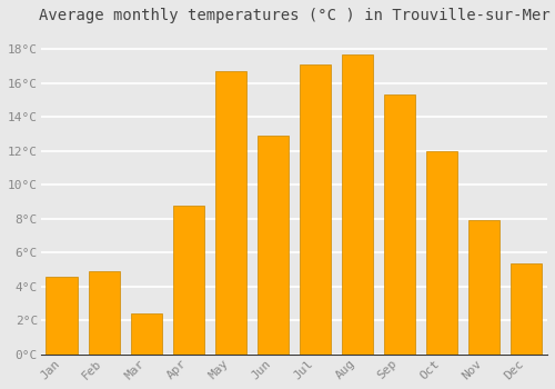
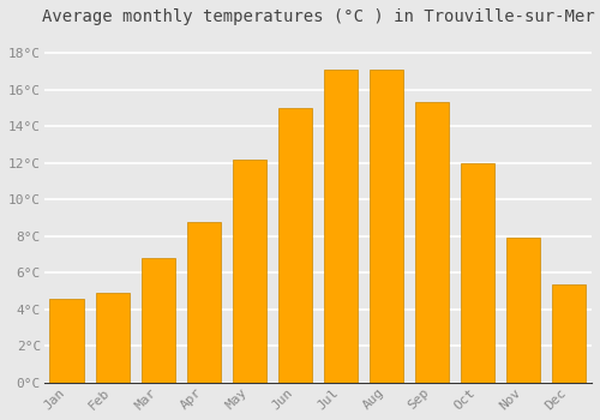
Mar: 2.4°C -> 6.8°C
May: 16.7°C -> 12.2°C
Jun: 12.9°C -> 15.0°C
Aug: 17.7°C -> 17.1°C
